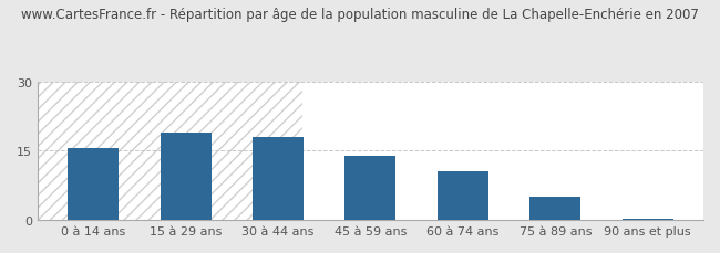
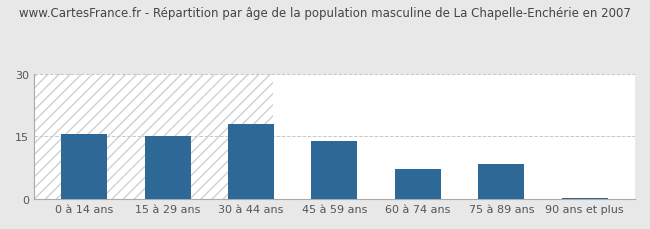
15 à 29 ans: 19.0 -> 15.0
60 à 74 ans: 10.5 -> 7.2
75 à 89 ans: 5.0 -> 8.3
